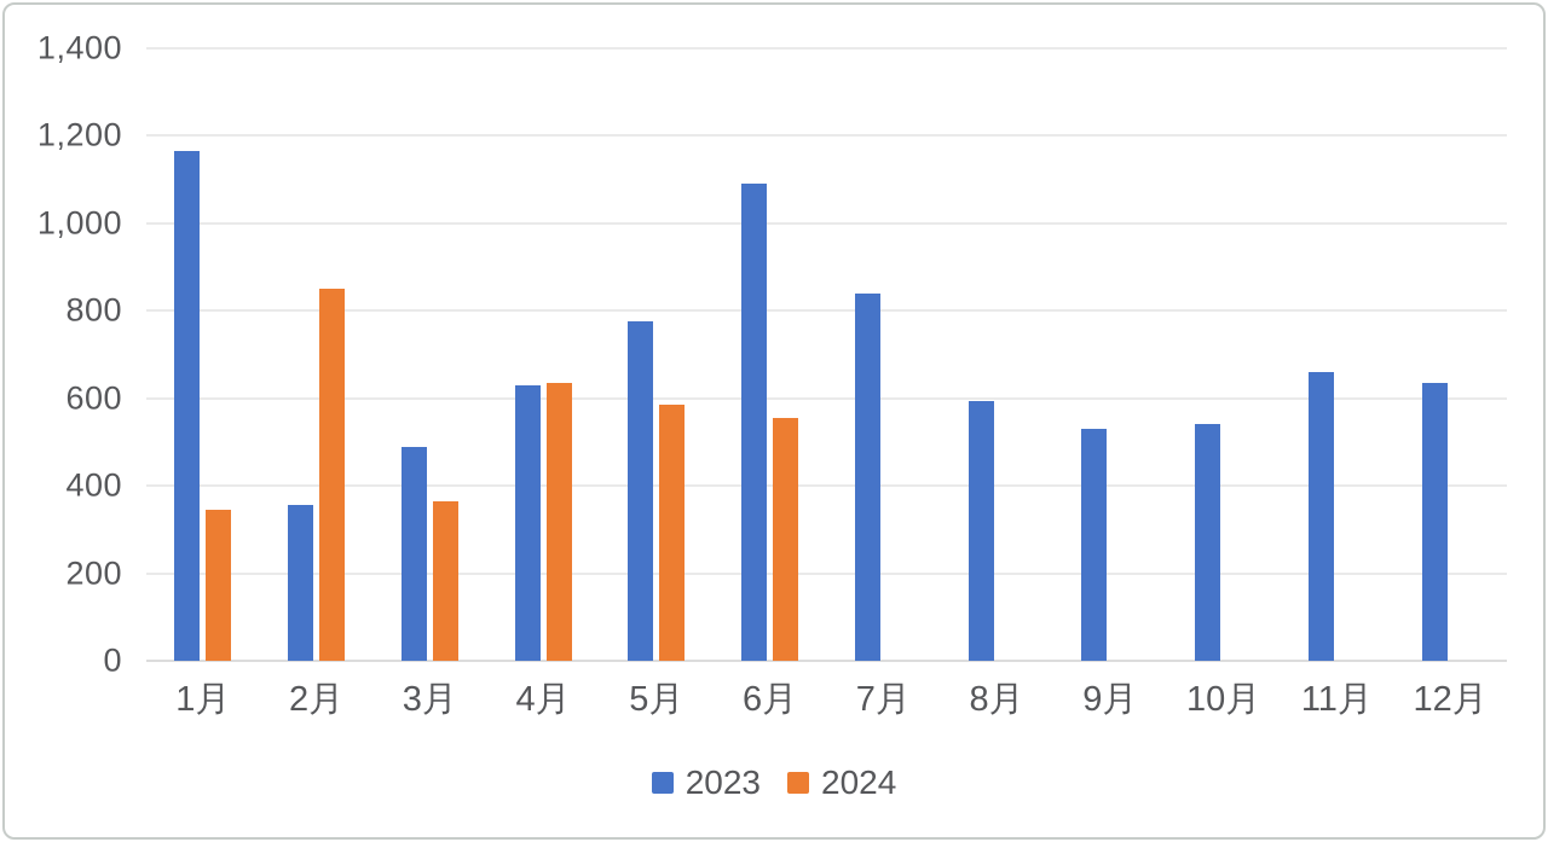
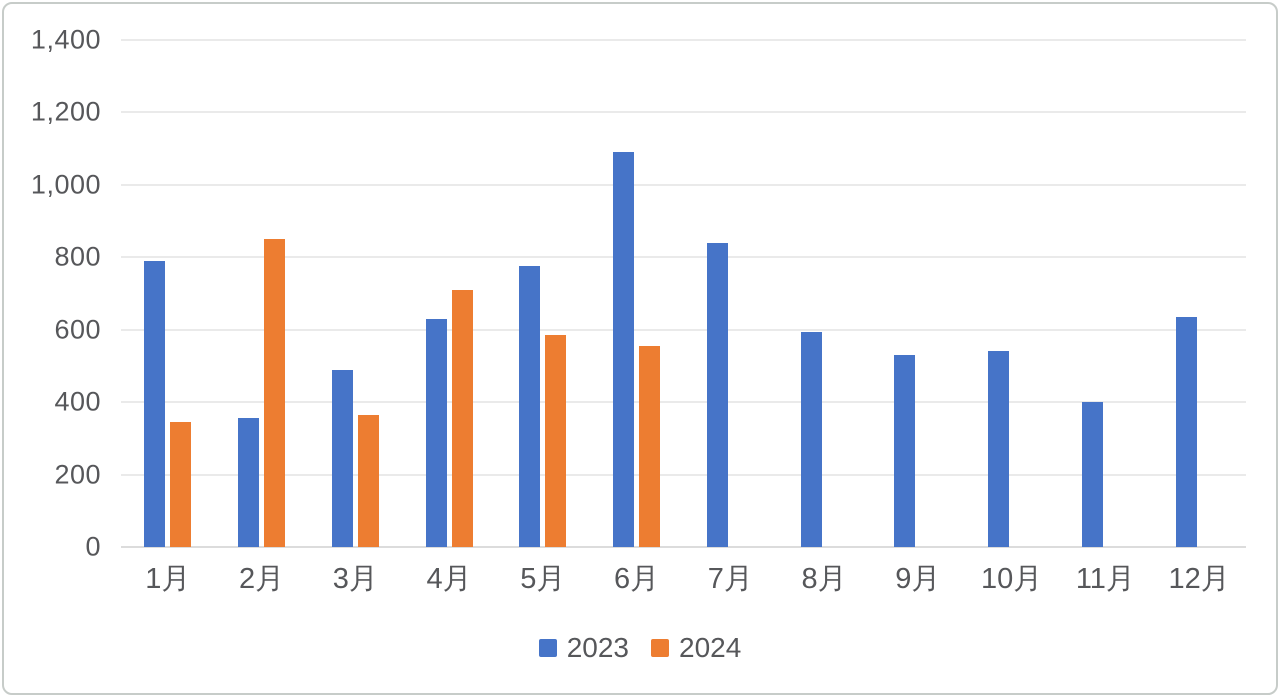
2023/1月: 1160 -> 790
2024/4月: 640 -> 710
2023/11月: 660 -> 400
